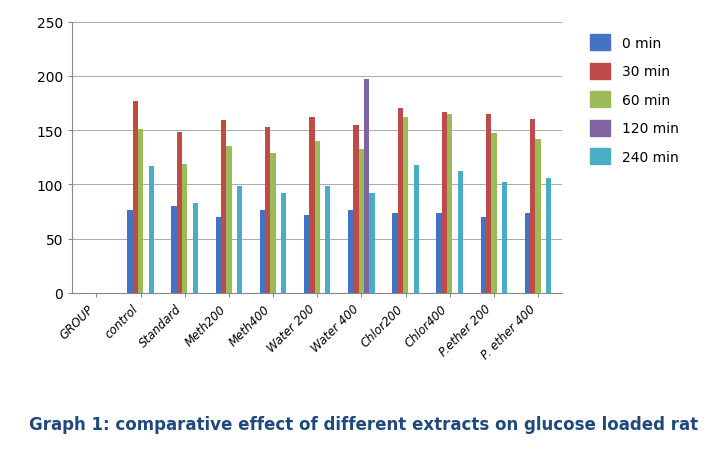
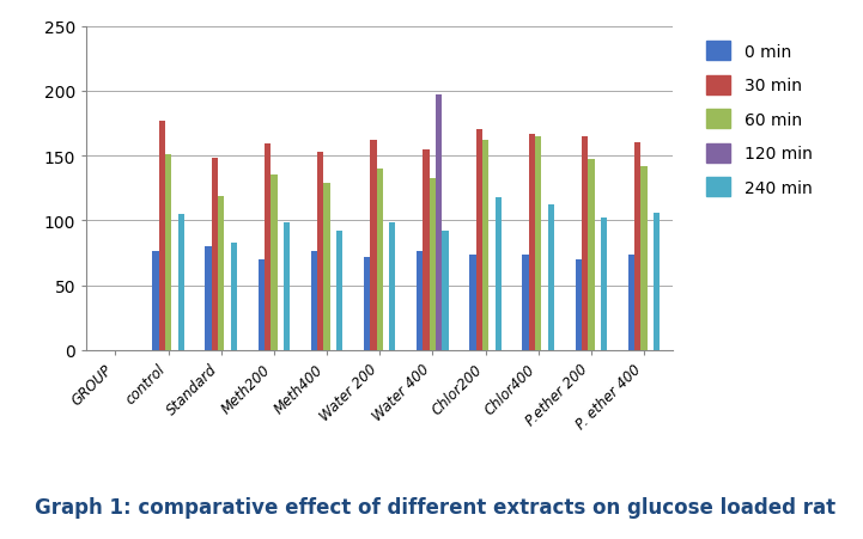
240 min/control: 117 -> 105
